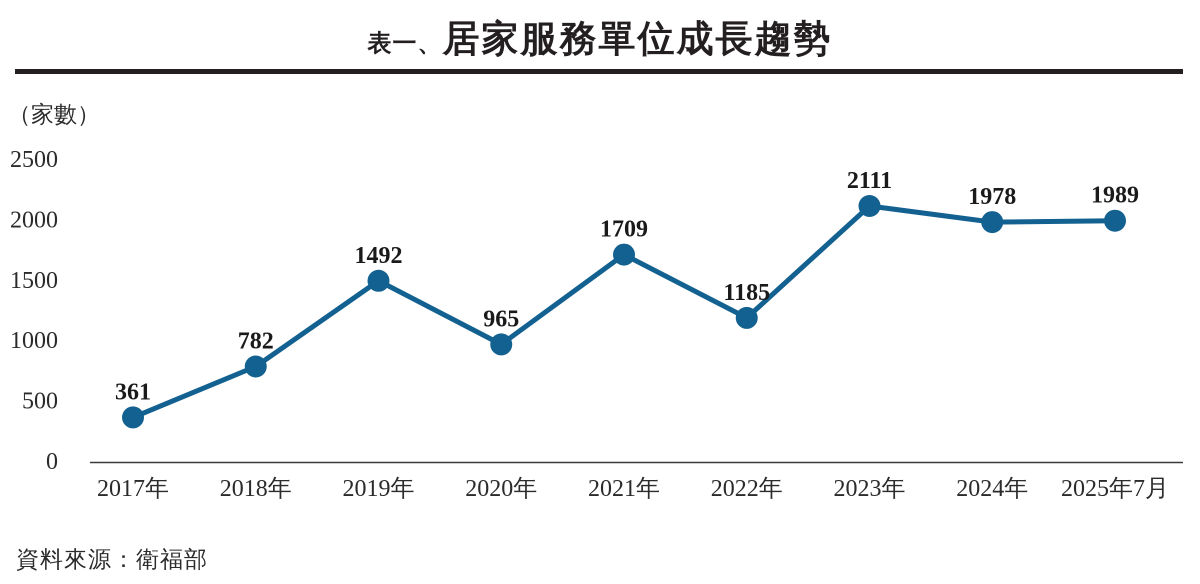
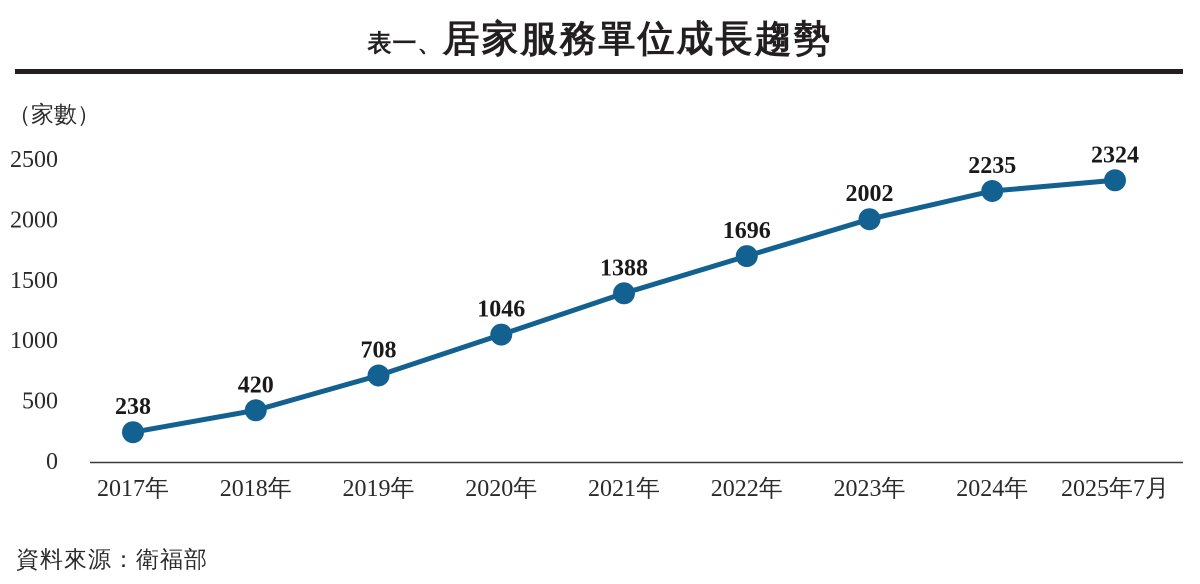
2017年: 361 -> 238
2018年: 782 -> 420
2019年: 1492 -> 708
2020年: 965 -> 1046
2021年: 1709 -> 1388
2022年: 1185 -> 1696
2023年: 2111 -> 2002
2024年: 1978 -> 2235
2025年7月: 1989 -> 2324
